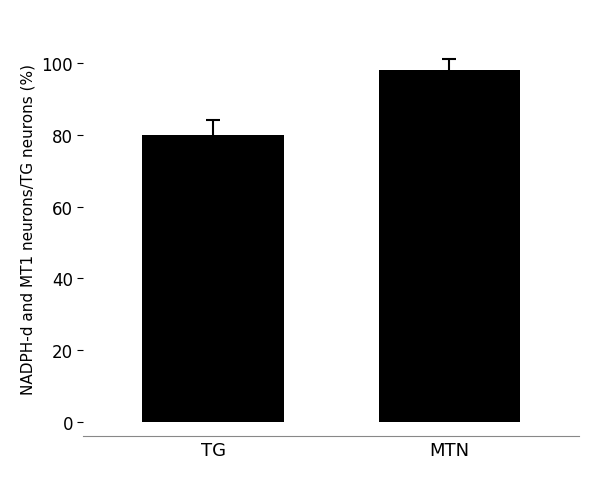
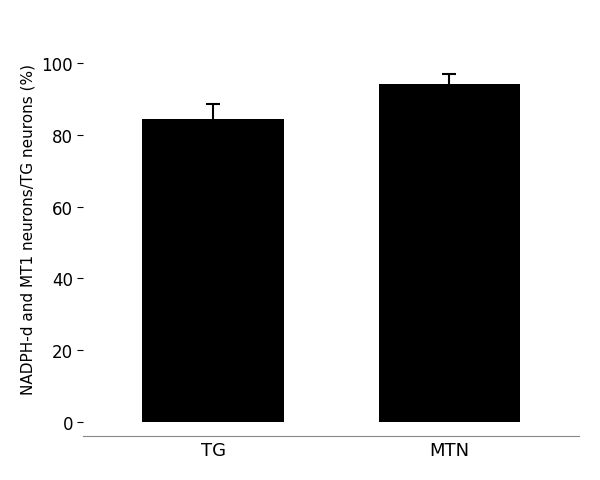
TG: 80.0 -> 84.5
MTN: 98.0 -> 94.0
